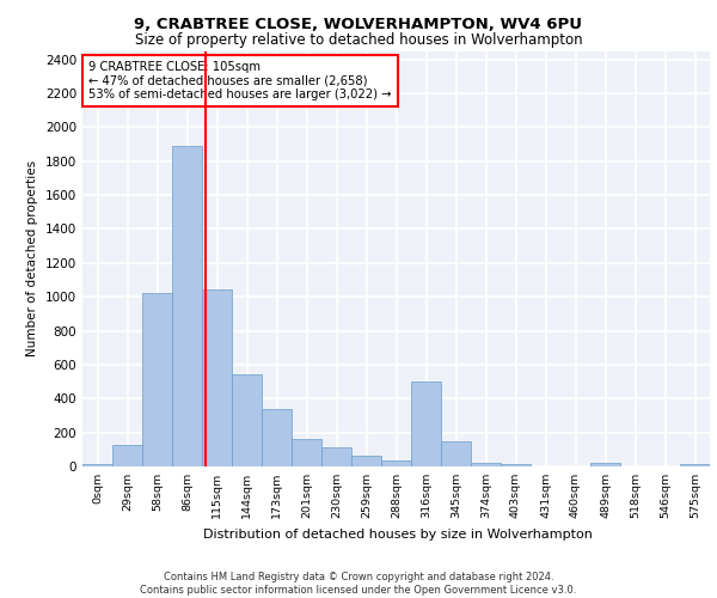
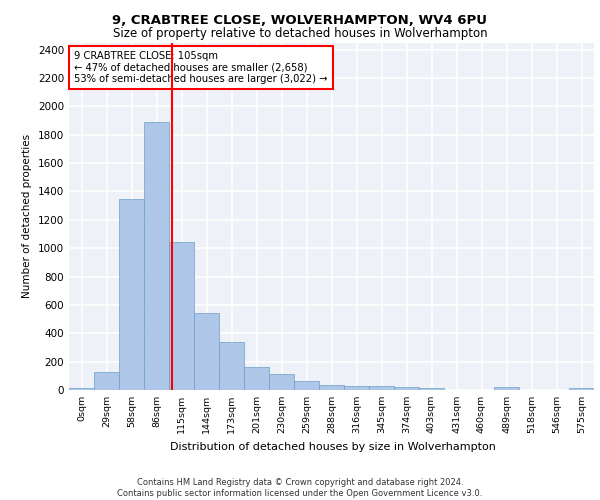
58sqm: 1020 -> 1350
316sqm: 500 -> 30
345sqm: 150 -> 20
